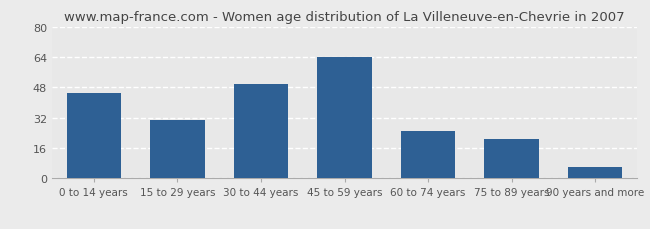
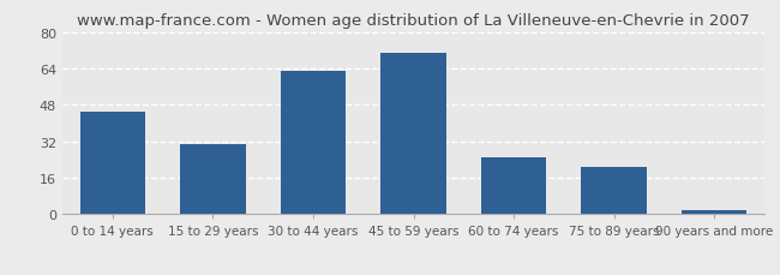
30 to 44 years: 50 -> 63
45 to 59 years: 64 -> 71
90 years and more: 6 -> 2
